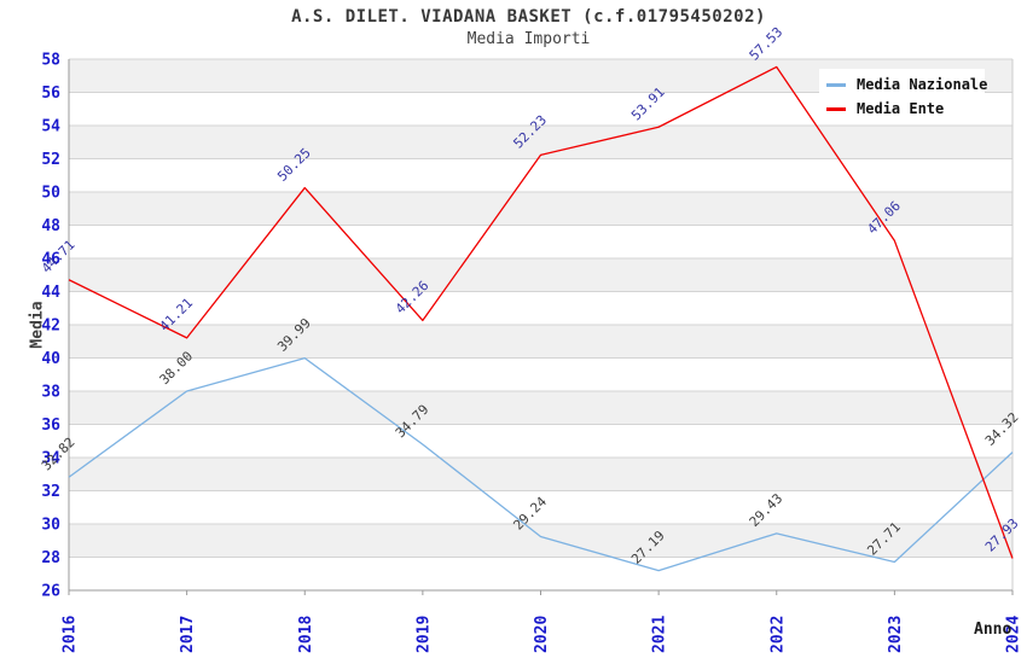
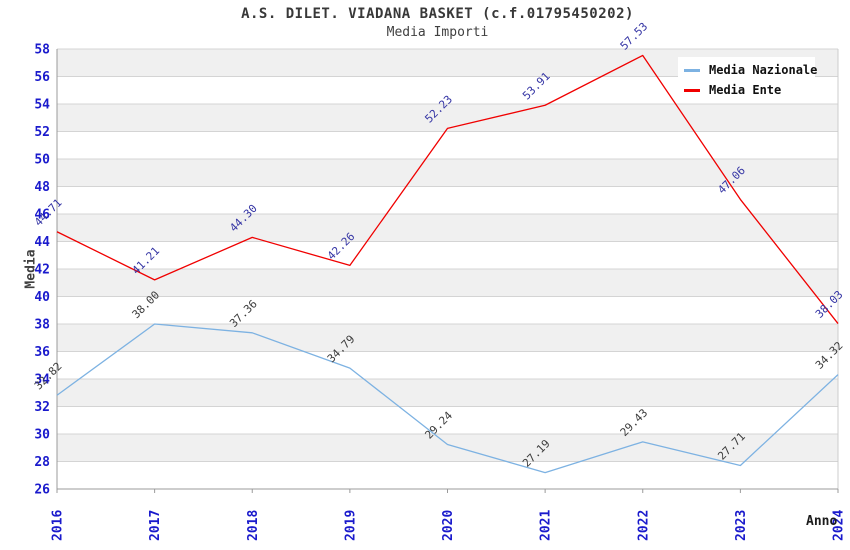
Media Nazionale/2018: 39.99 -> 37.36
Media Ente/2018: 50.25 -> 44.30
Media Ente/2024: 27.93 -> 38.03
